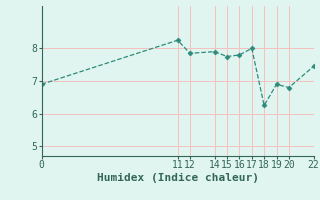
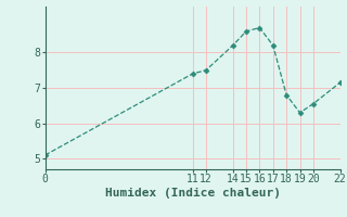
0: 6.90 -> 5.10
11: 8.25 -> 7.40
12: 7.85 -> 7.50
14: 7.90 -> 8.20
15: 7.75 -> 8.60
16: 7.80 -> 8.70
17: 8.00 -> 8.20
18: 6.25 -> 6.80
19: 6.90 -> 6.30
20: 6.80 -> 6.55
22: 7.45 -> 7.15
